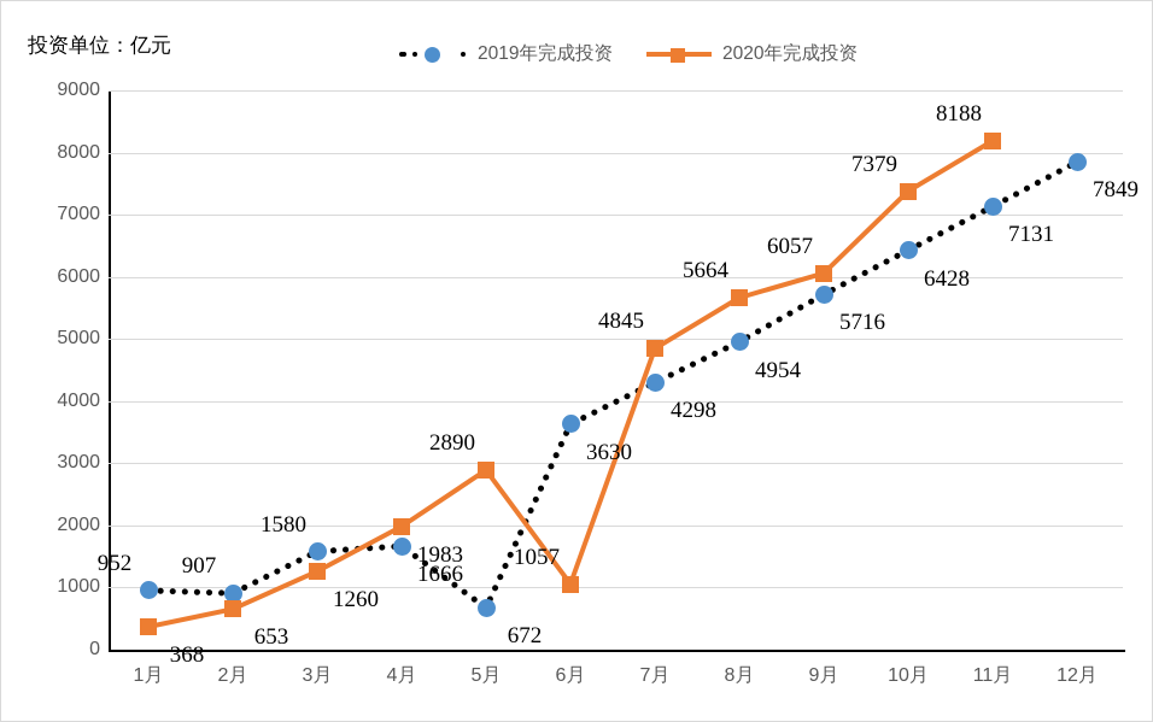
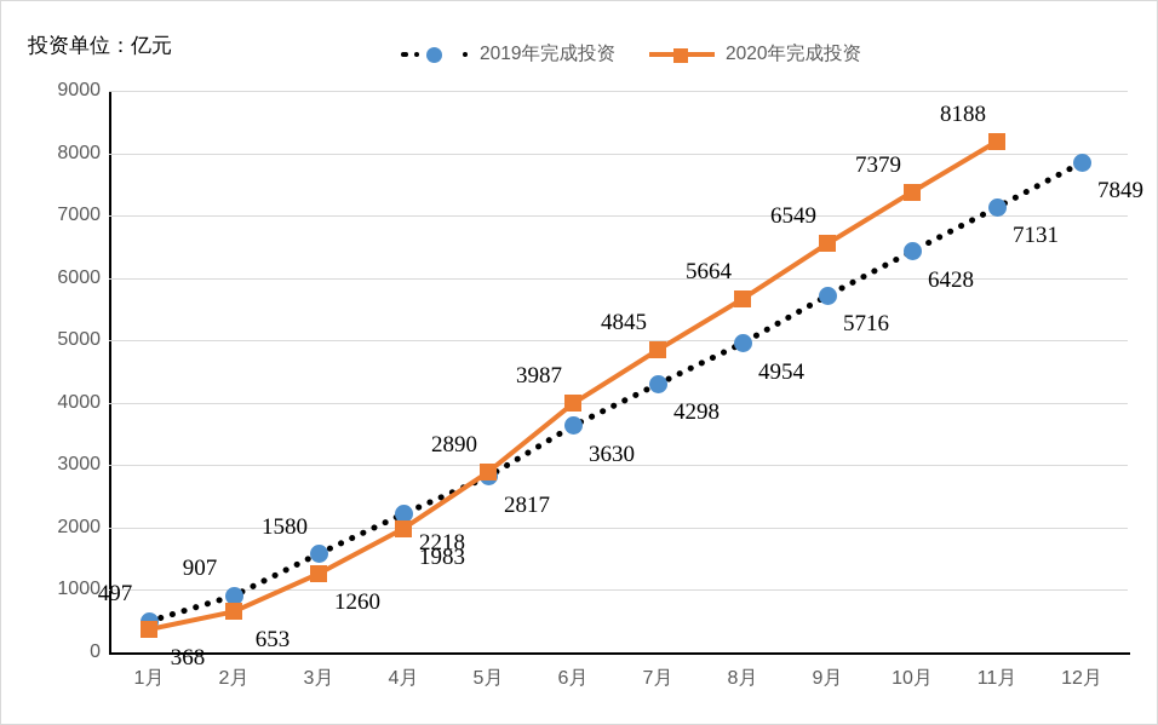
2019年完成投资/1月: 952 -> 497
2019年完成投资/4月: 1666 -> 2218
2019年完成投资/5月: 672 -> 2817
2020年完成投资/6月: 1057 -> 3987
2020年完成投资/9月: 6057 -> 6549
